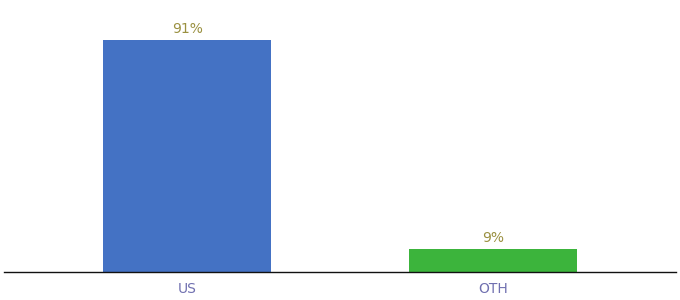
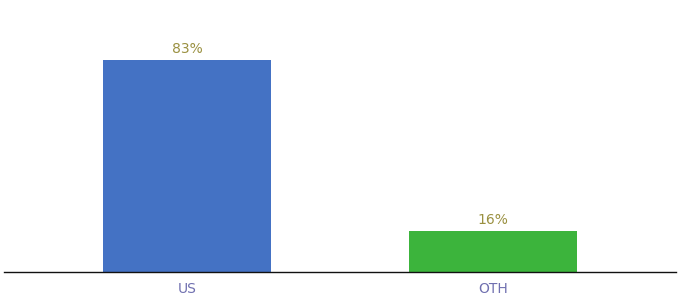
US: 91% -> 83%
OTH: 9% -> 16%
